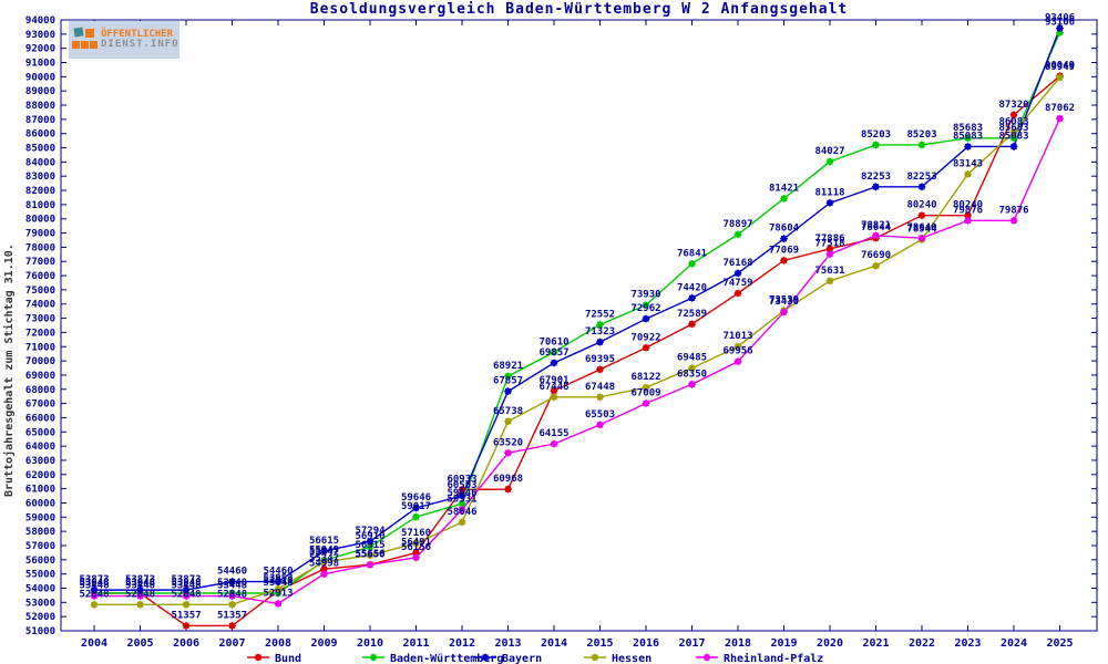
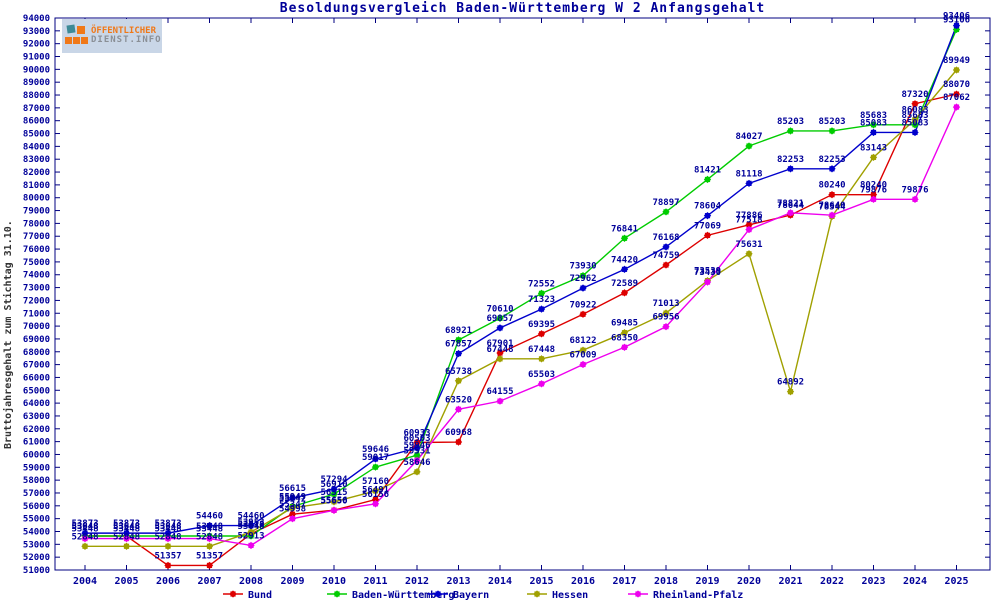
Hessen/2021: 76690 -> 64892
Bund/2025: 90049 -> 88070
